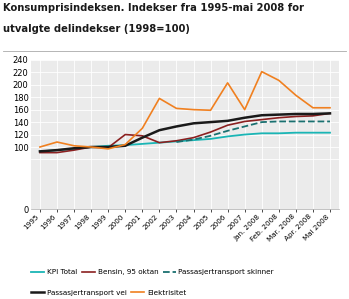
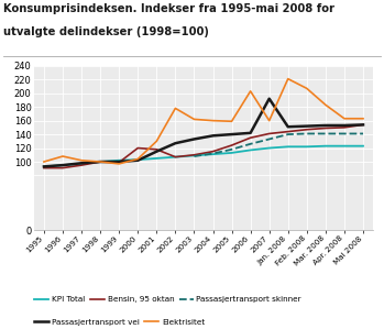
Passasjertransport vei/2007: 147 -> 192
